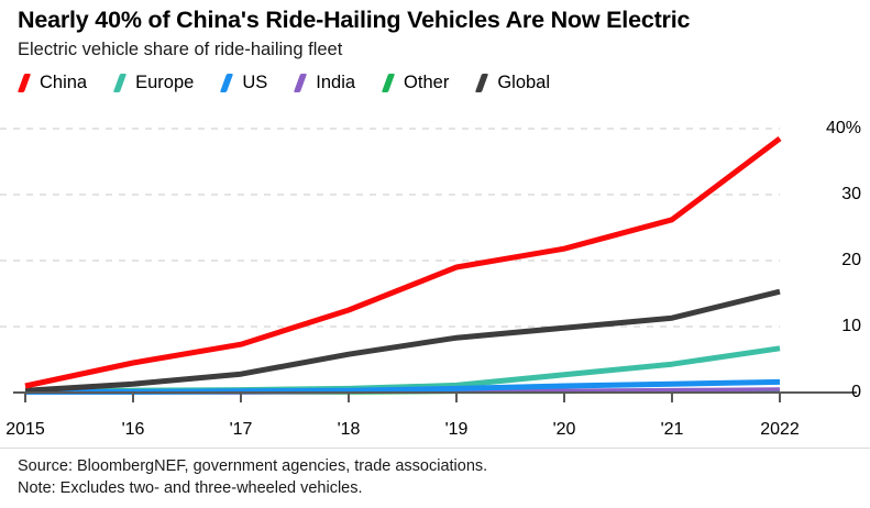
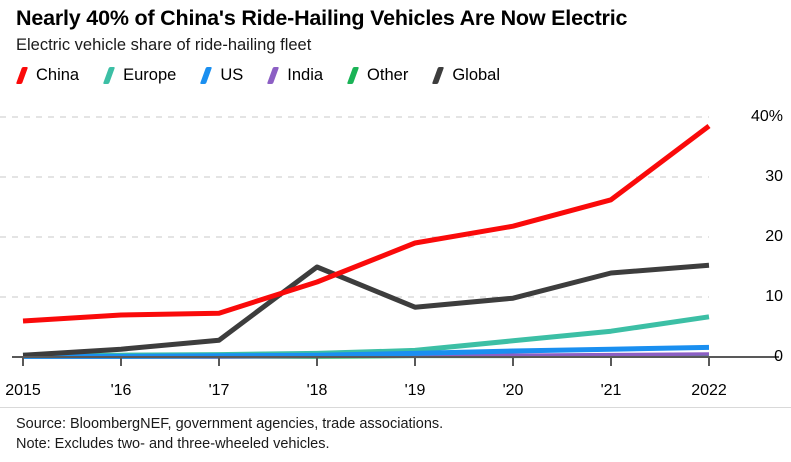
China/2015: 1% -> 6%
China/'16: 4% -> 7%
Global/'18: 6% -> 15%
Global/'21: 11% -> 14%
